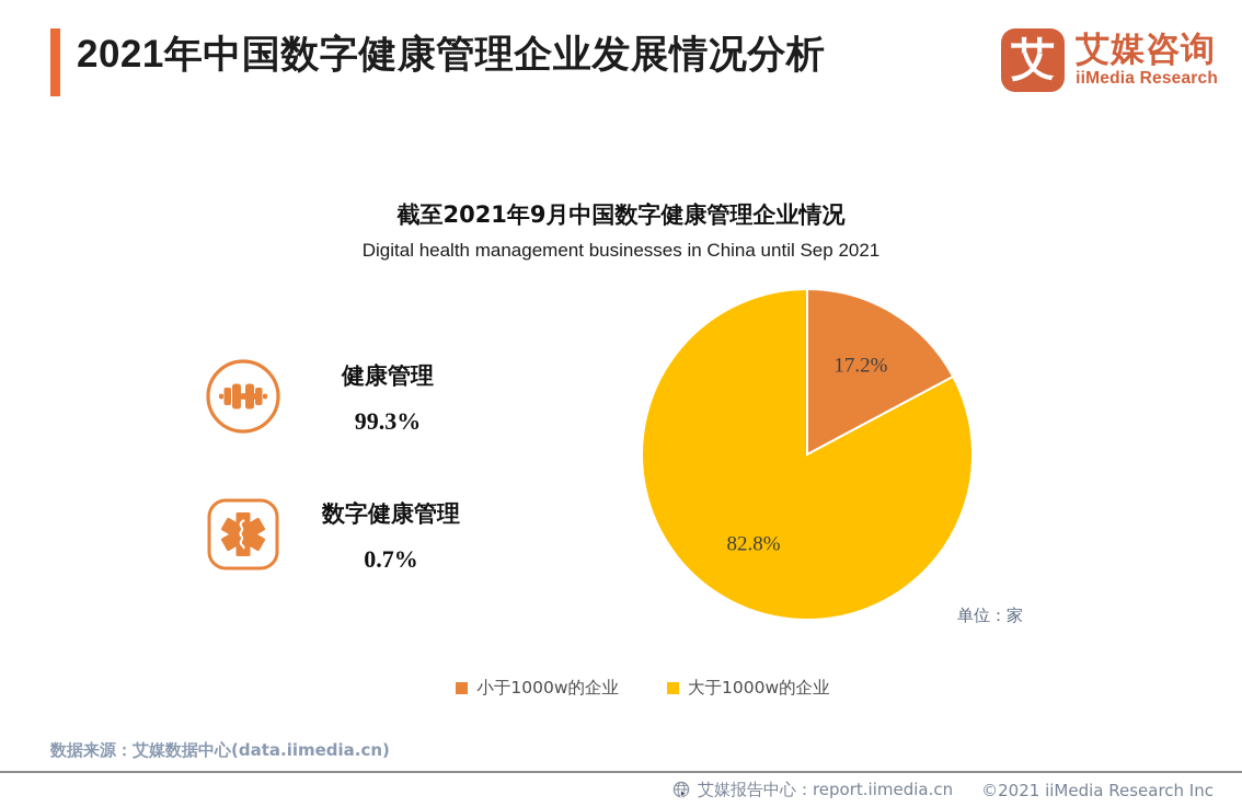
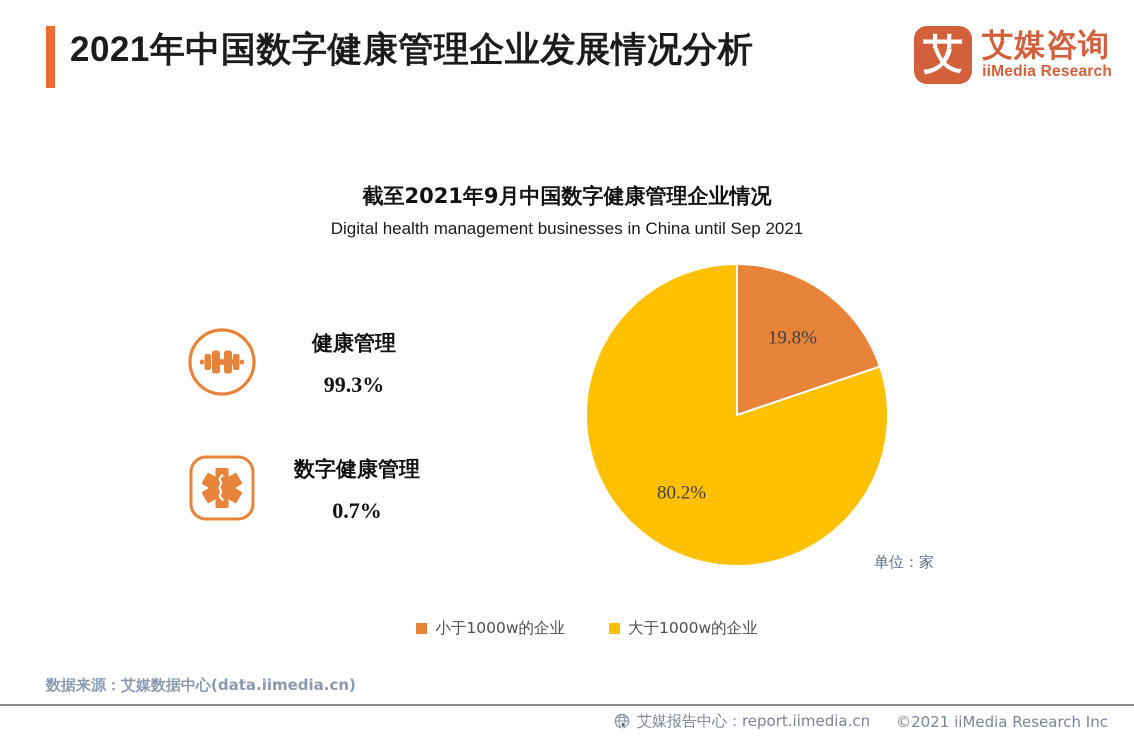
小于1000w的企业: 17.2% -> 19.8%
大于1000w的企业: 82.8% -> 80.2%
